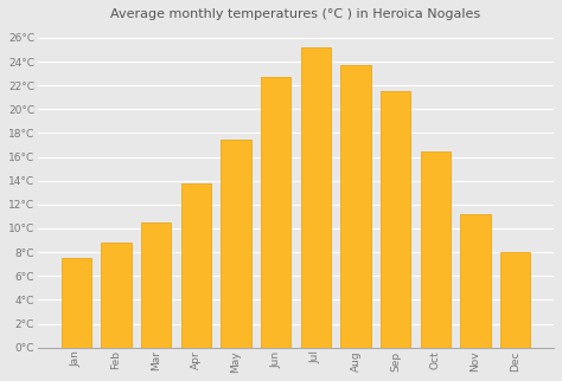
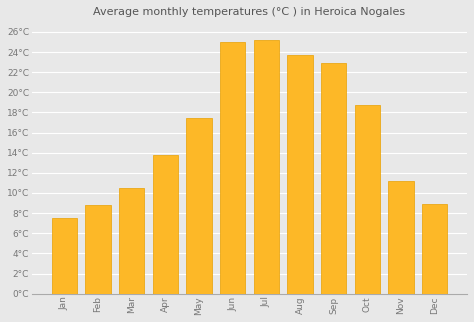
Jun: 22.7°C -> 25.0°C
Sep: 21.5°C -> 22.9°C
Oct: 16.5°C -> 18.7°C
Dec: 8.0°C -> 8.9°C
